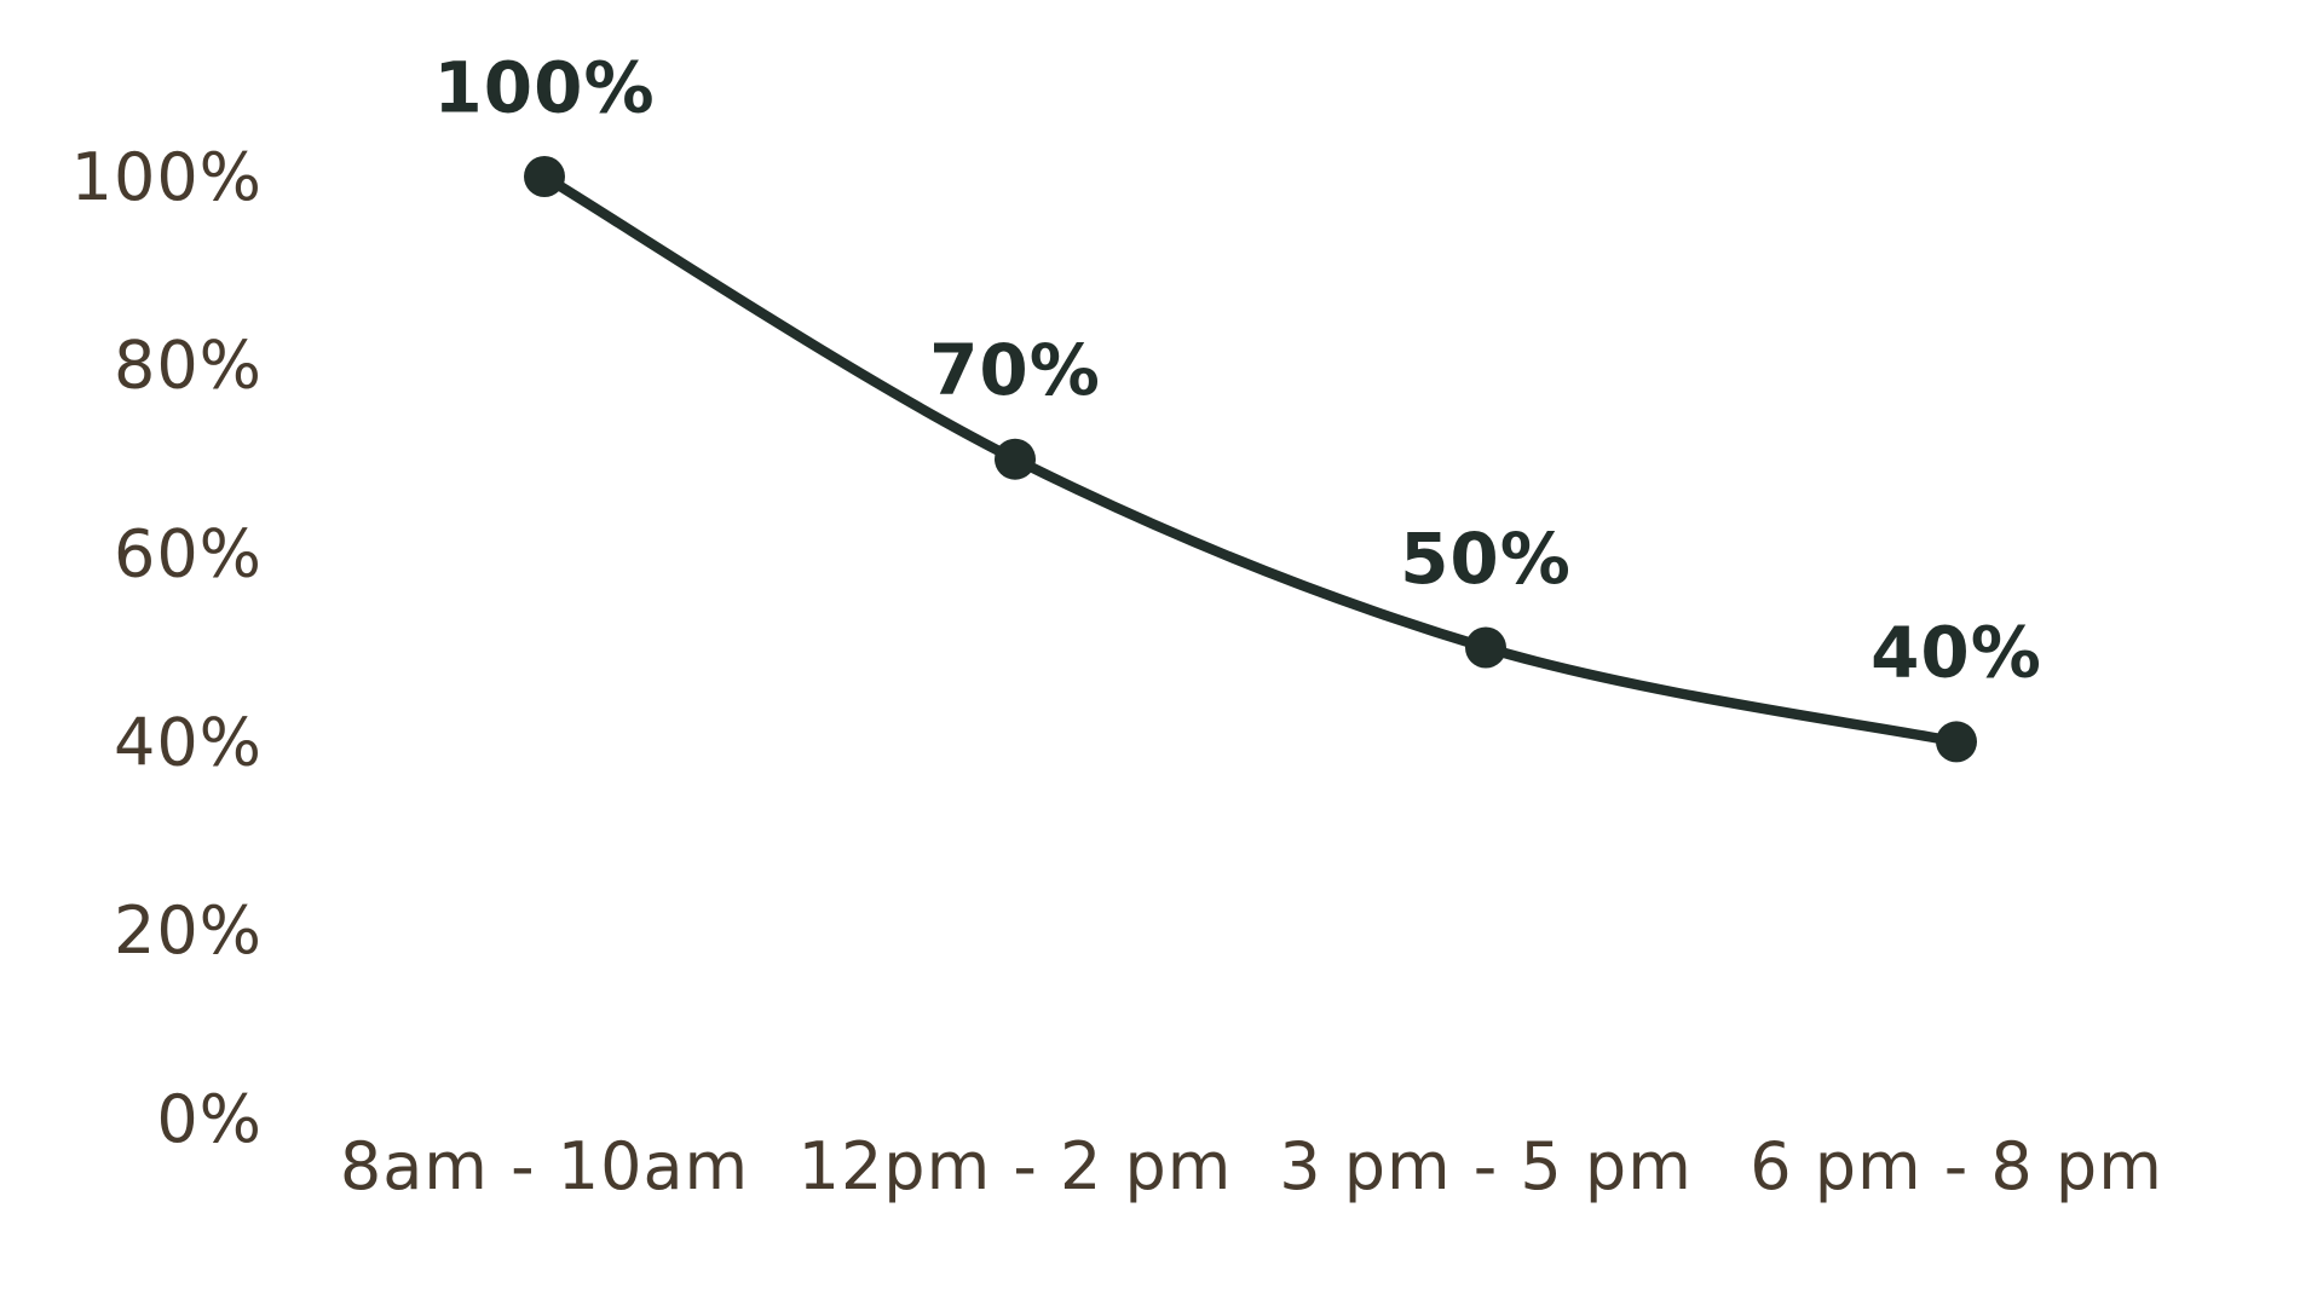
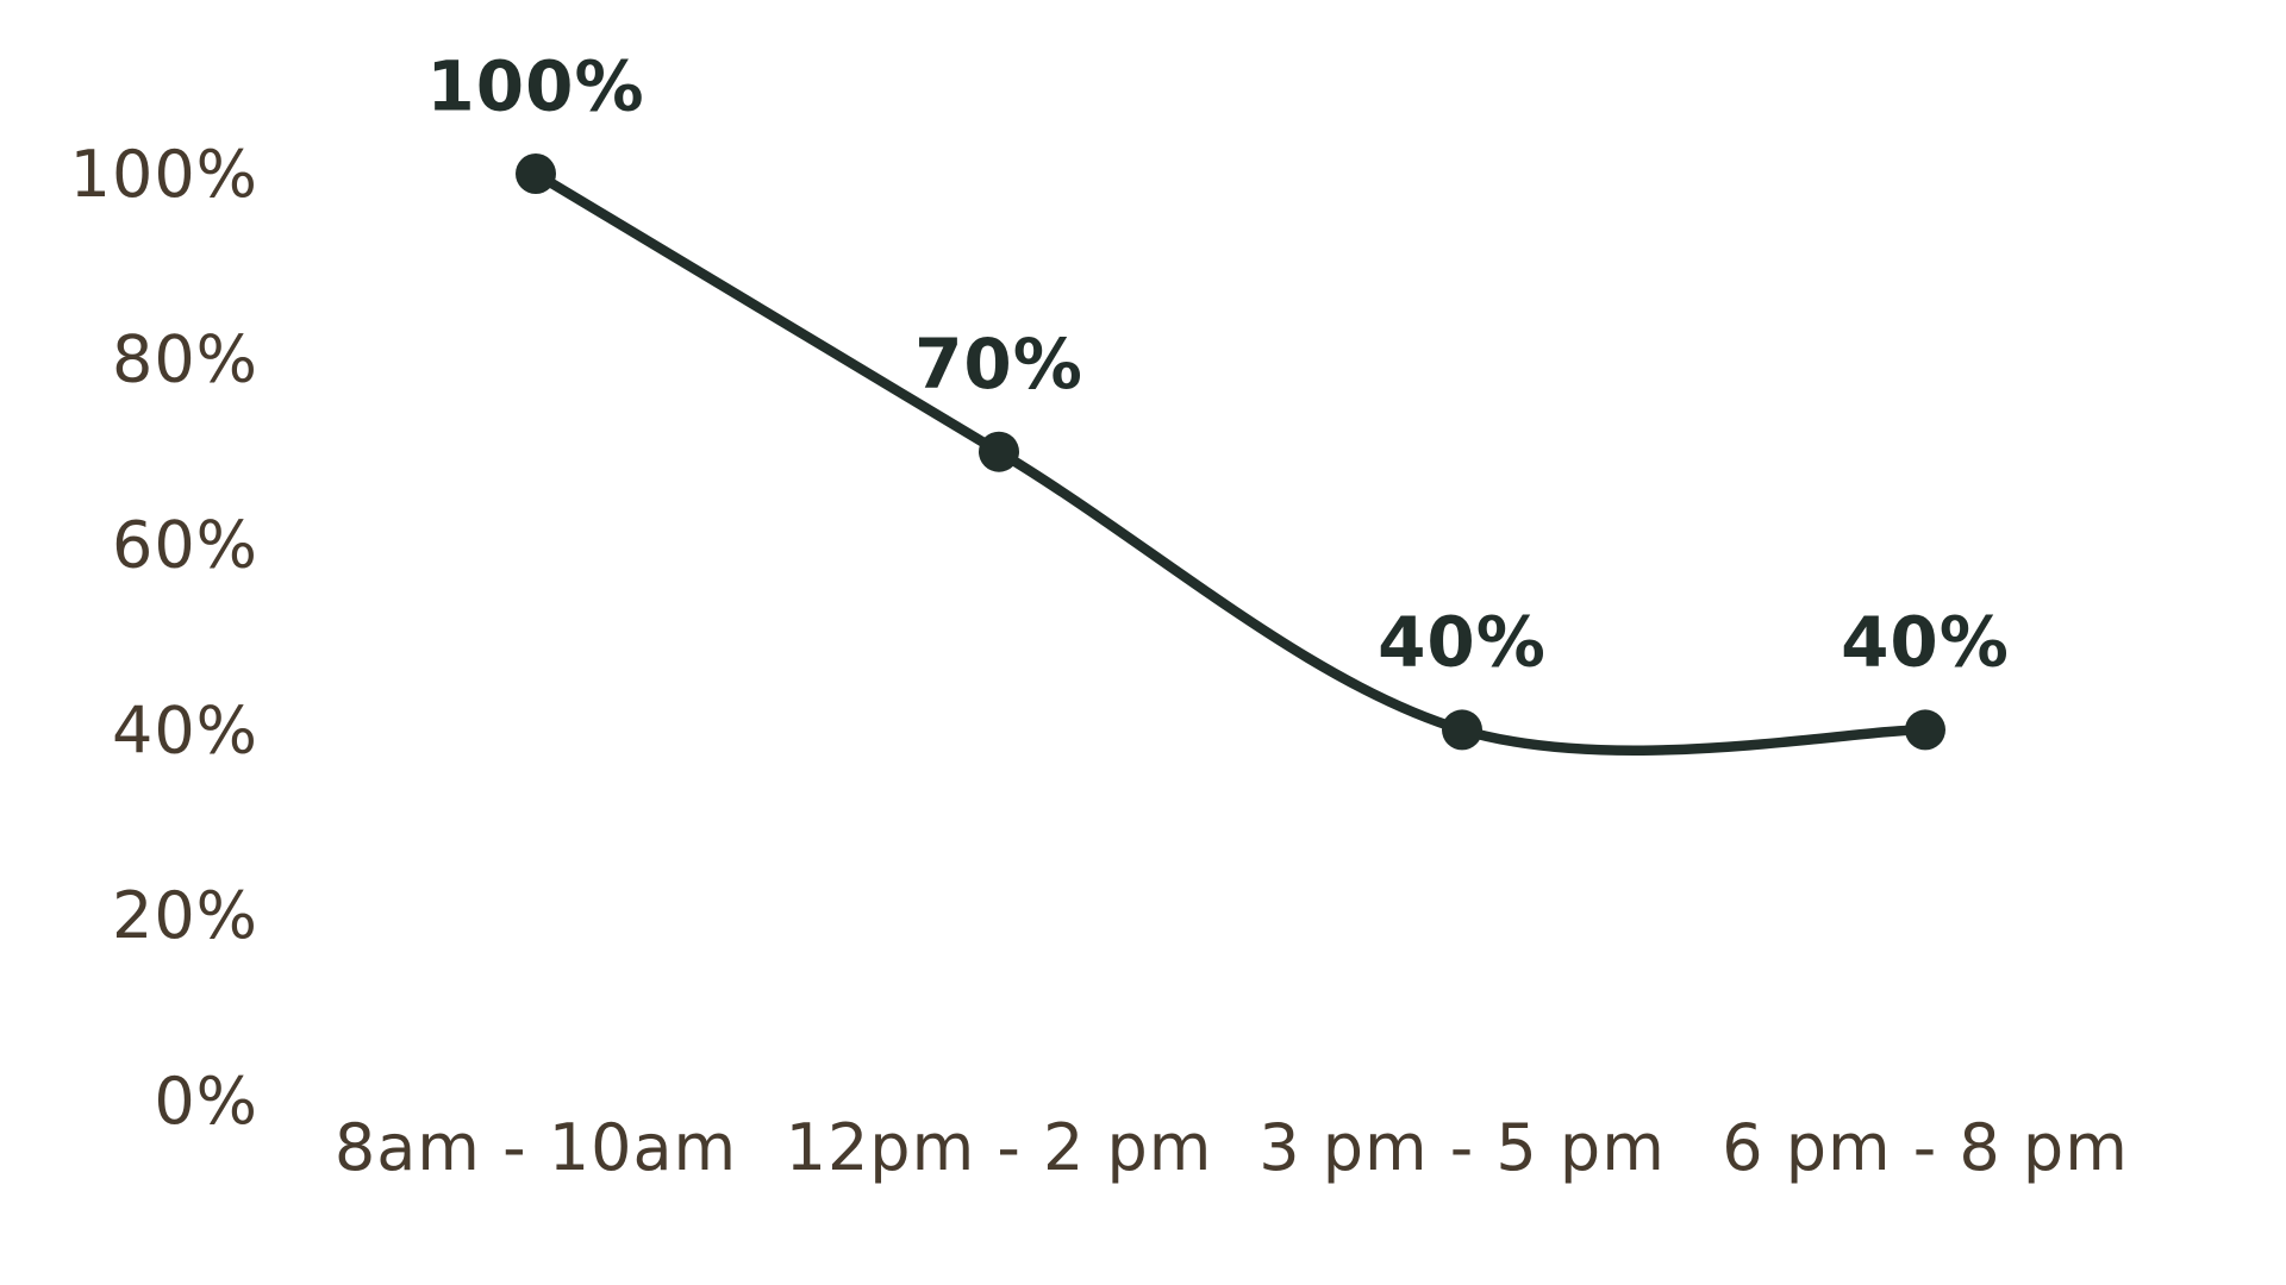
3 pm - 5 pm: 50% -> 40%
